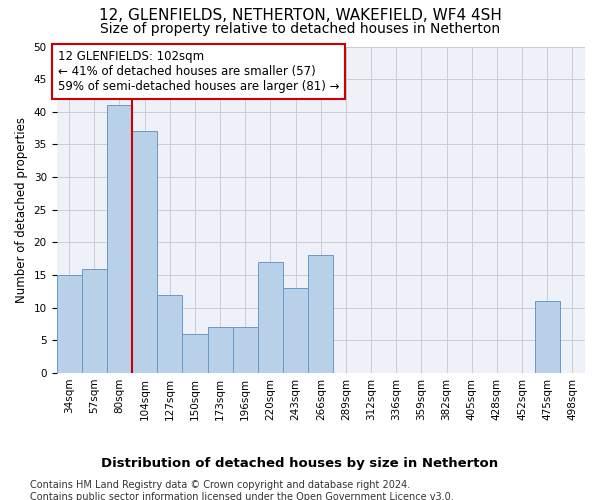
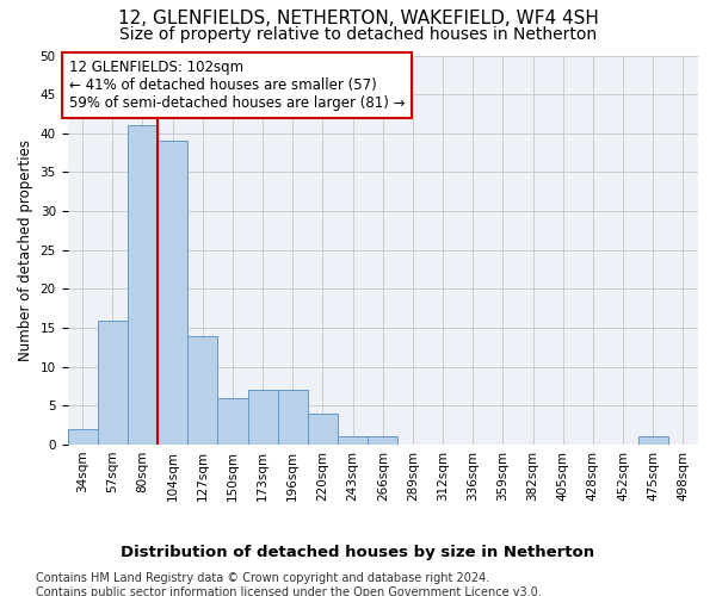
34sqm: 15 -> 2
104sqm: 37 -> 39
127sqm: 12 -> 14
220sqm: 17 -> 4
243sqm: 13 -> 1
266sqm: 18 -> 1
475sqm: 11 -> 1
